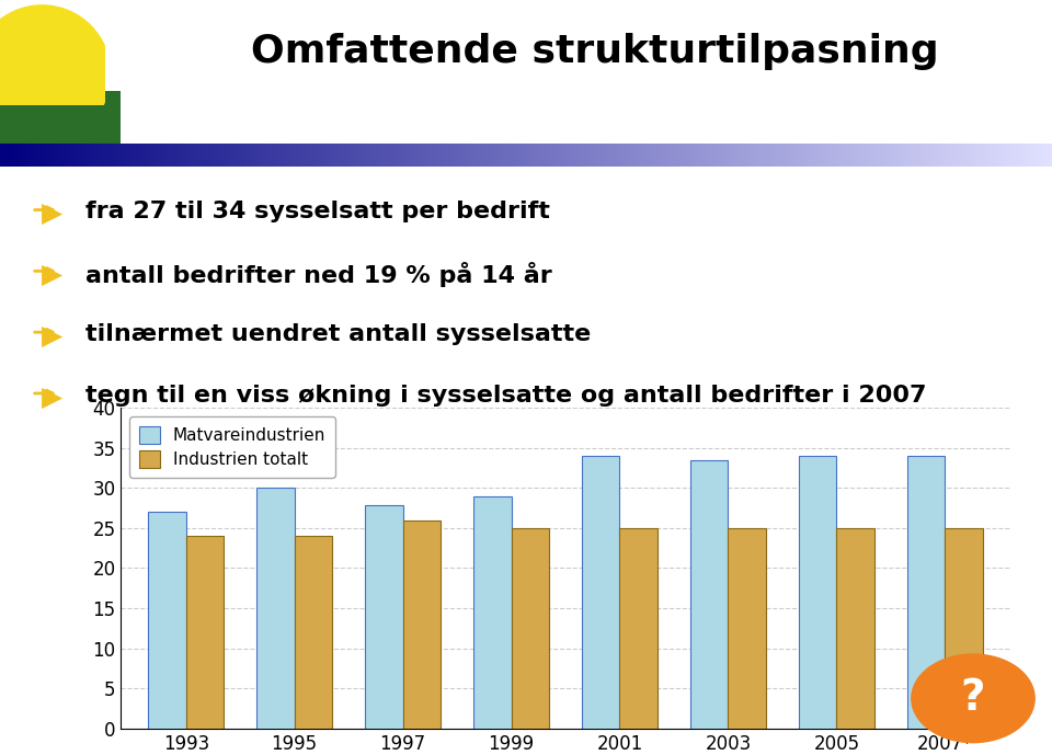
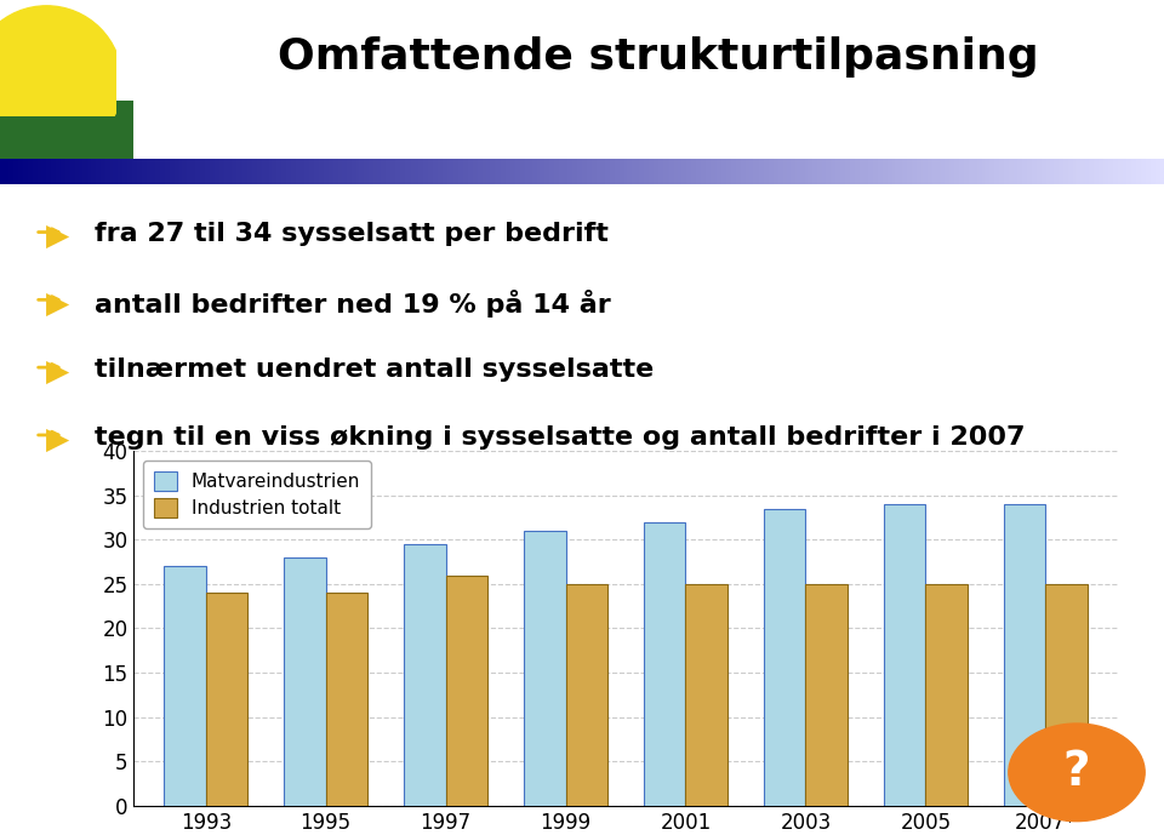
Matvareindustrien/1995: 30.0 -> 28.0
Matvareindustrien/1997: 27.8 -> 29.5
Matvareindustrien/1999: 29.0 -> 31.0
Matvareindustrien/2001: 34.0 -> 32.0
